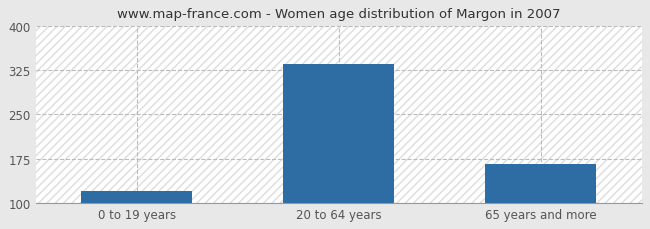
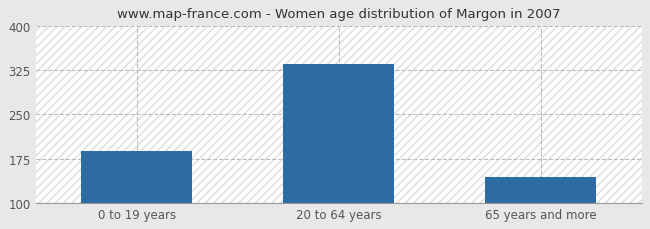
0 to 19 years: 120 -> 188
65 years and more: 165 -> 144
